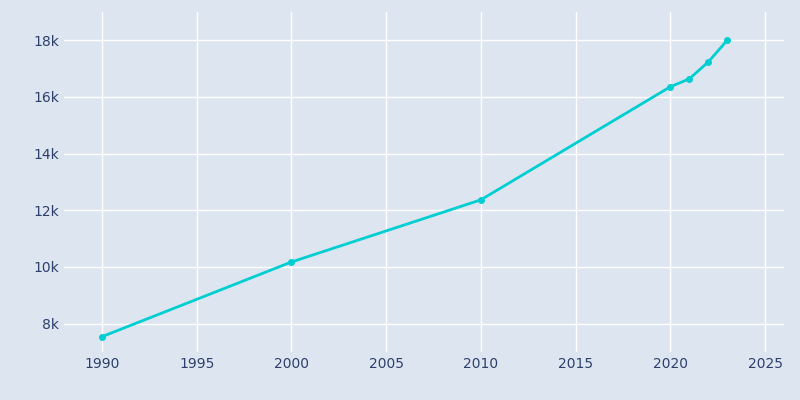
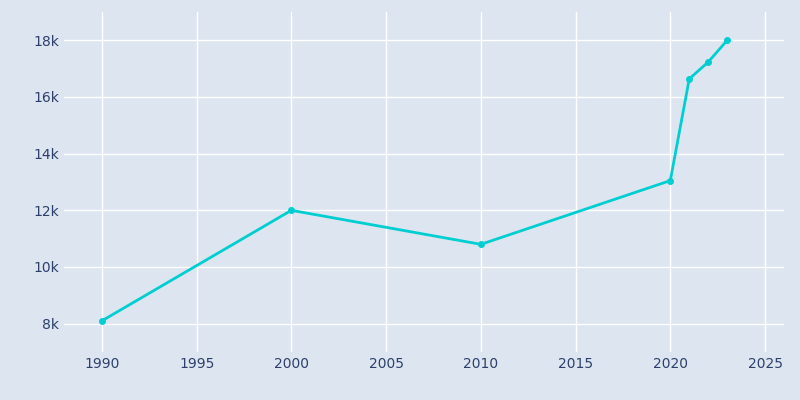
1990: 7.54k -> 8.10k
2000: 10.18k -> 12.00k
2010: 12.37k -> 10.80k
2020: 16.36k -> 13.05k
